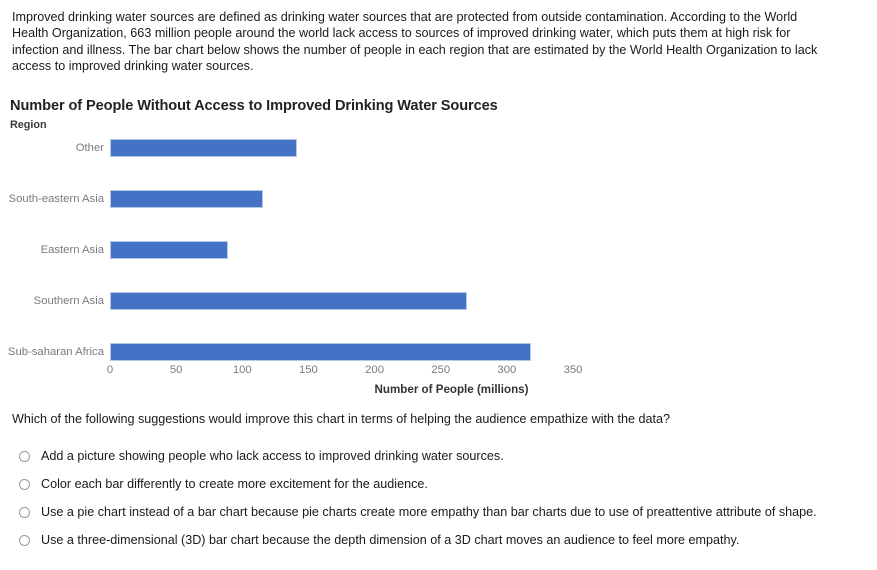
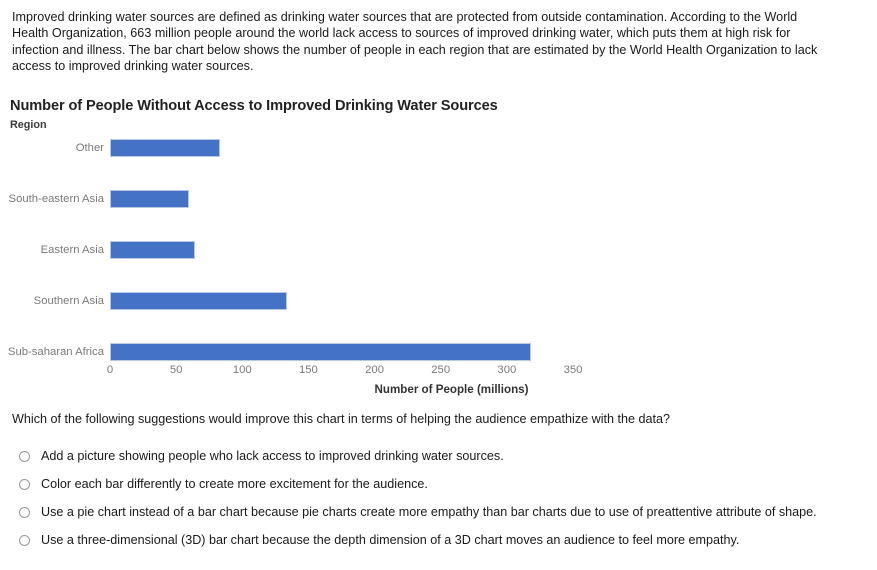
Other: 141 -> 83
South-eastern Asia: 116 -> 60
Eastern Asia: 89 -> 64
Southern Asia: 270 -> 134
